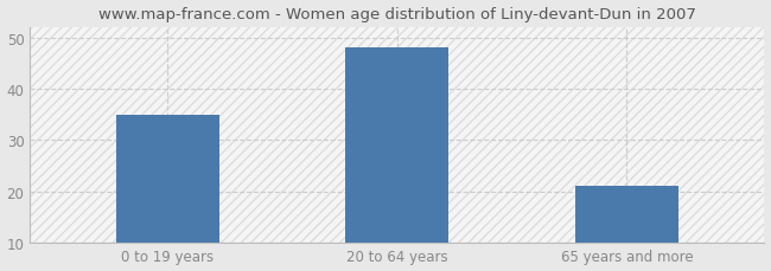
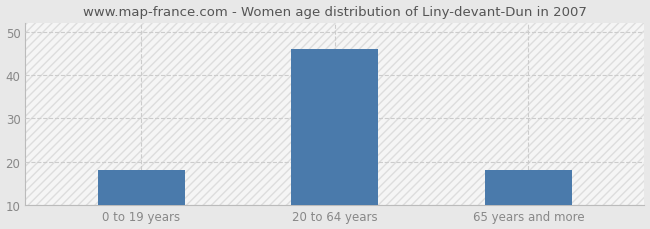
0 to 19 years: 35 -> 18
20 to 64 years: 48 -> 46
65 years and more: 21 -> 18
